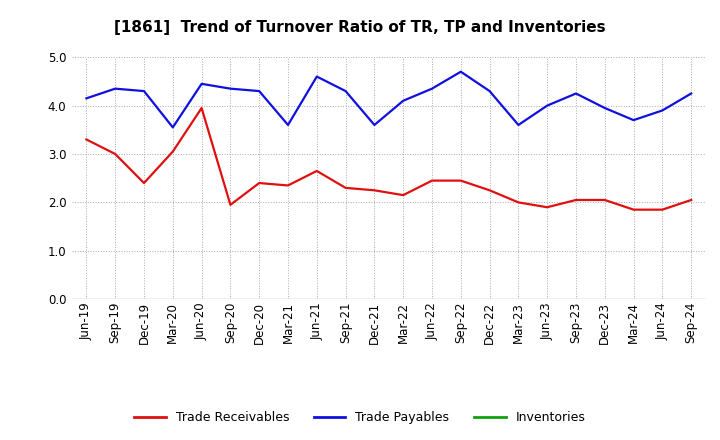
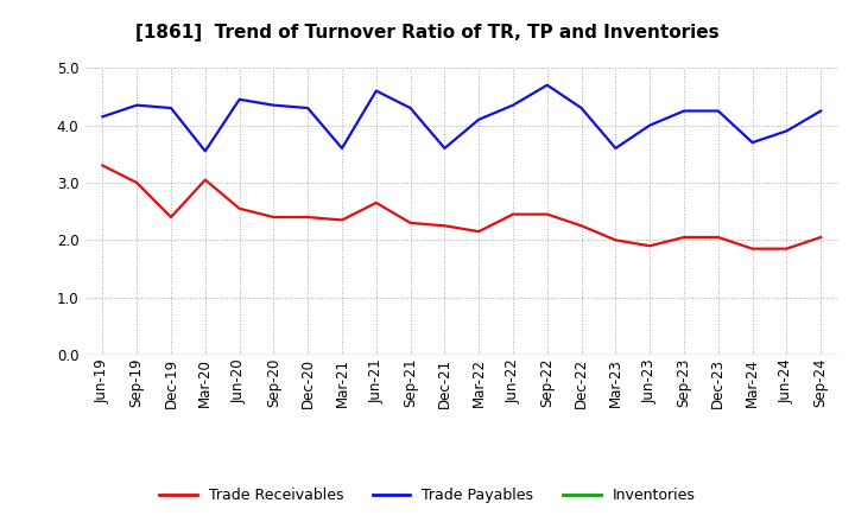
Trade Receivables/Jun-20: 3.95 -> 2.55
Trade Receivables/Sep-20: 1.95 -> 2.40
Trade Payables/Dec-23: 3.95 -> 4.25
